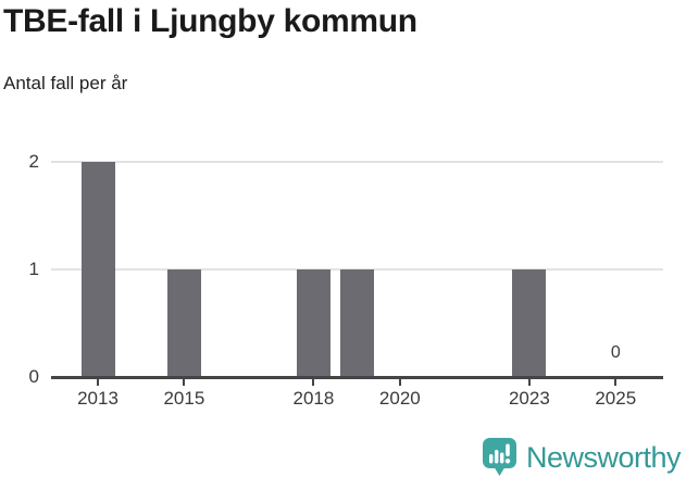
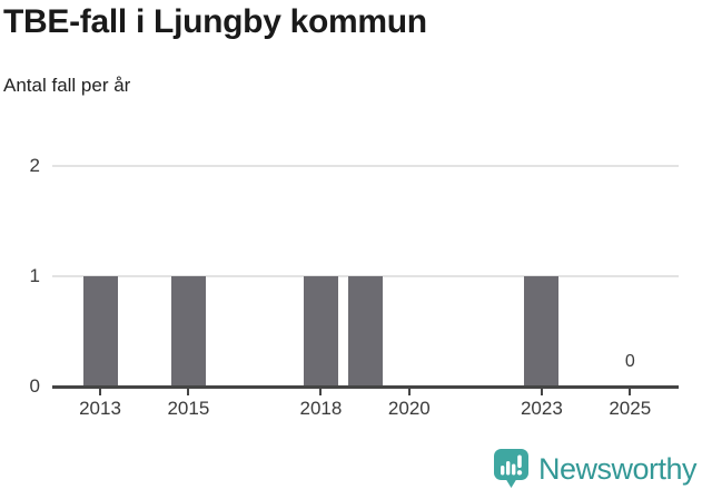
2013: 2 -> 1
